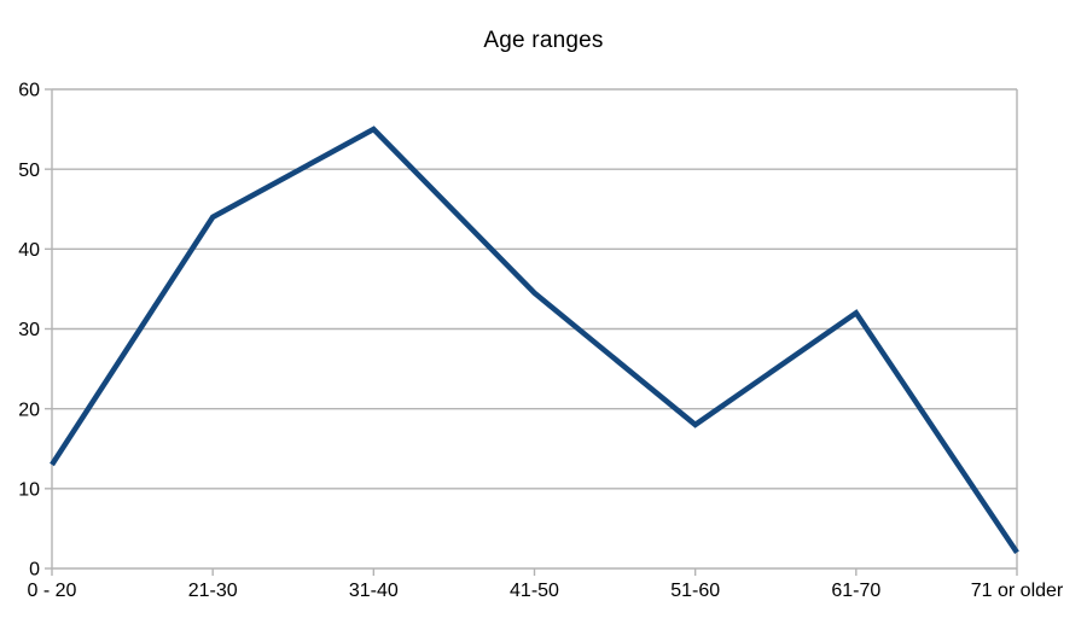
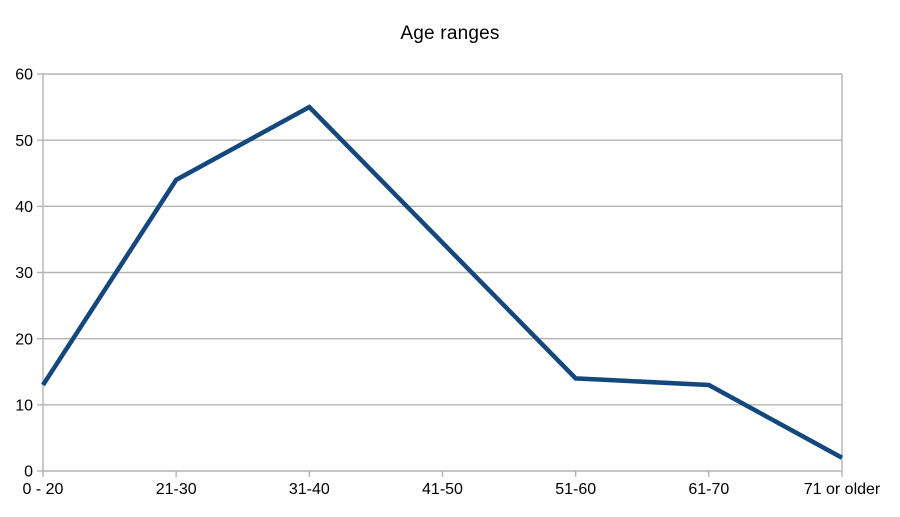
51-60: 18 -> 14
61-70: 32 -> 13
